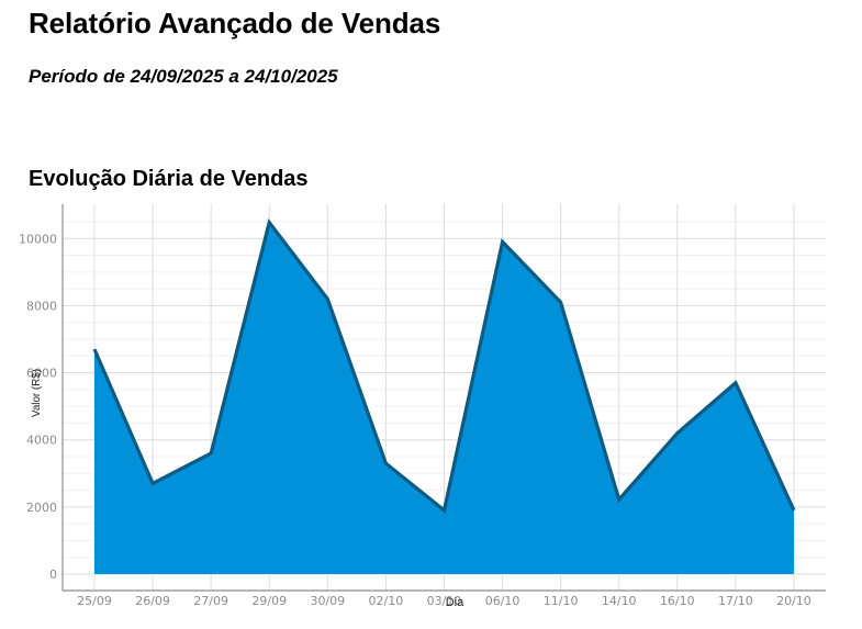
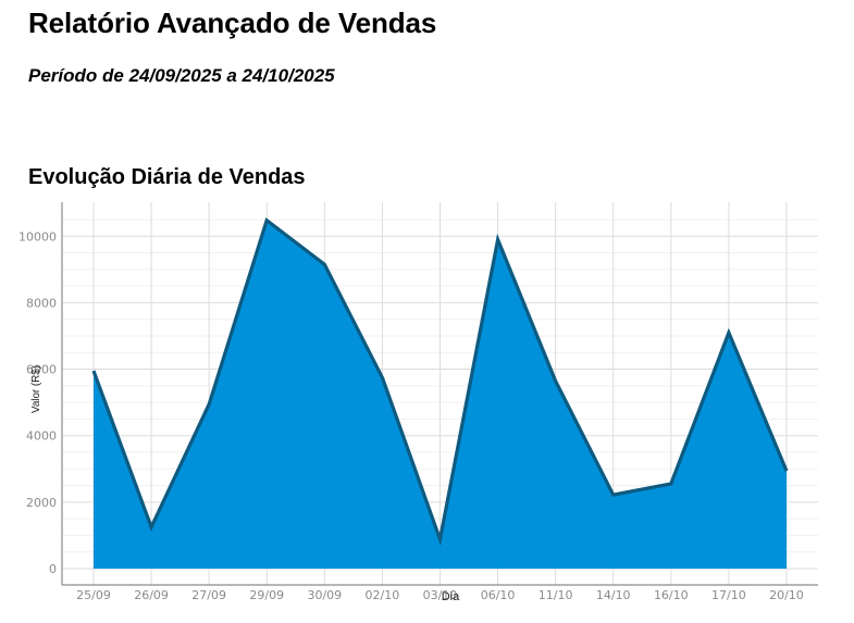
25/09: 6700 -> 6000
26/09: 2700 -> 1200
27/09: 3600 -> 5000
30/09: 8200 -> 9200
02/10: 3300 -> 5800
03/10: 1900 -> 900
11/10: 8100 -> 5600
16/10: 4200 -> 2600
17/10: 5700 -> 7100
20/10: 1900 -> 2900
